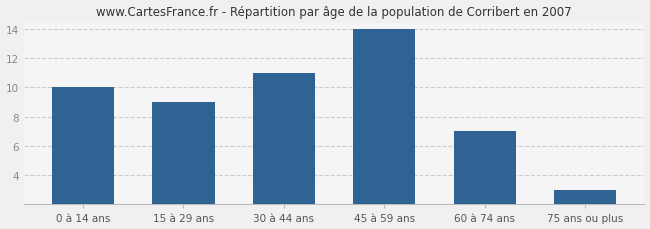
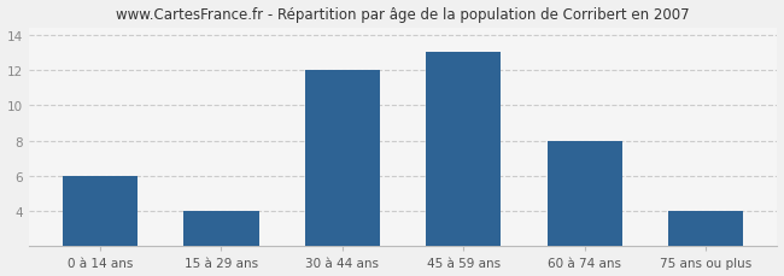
0 à 14 ans: 10 -> 6
15 à 29 ans: 9 -> 4
30 à 44 ans: 11 -> 12
45 à 59 ans: 14 -> 13
60 à 74 ans: 7 -> 8
75 ans ou plus: 3 -> 4
